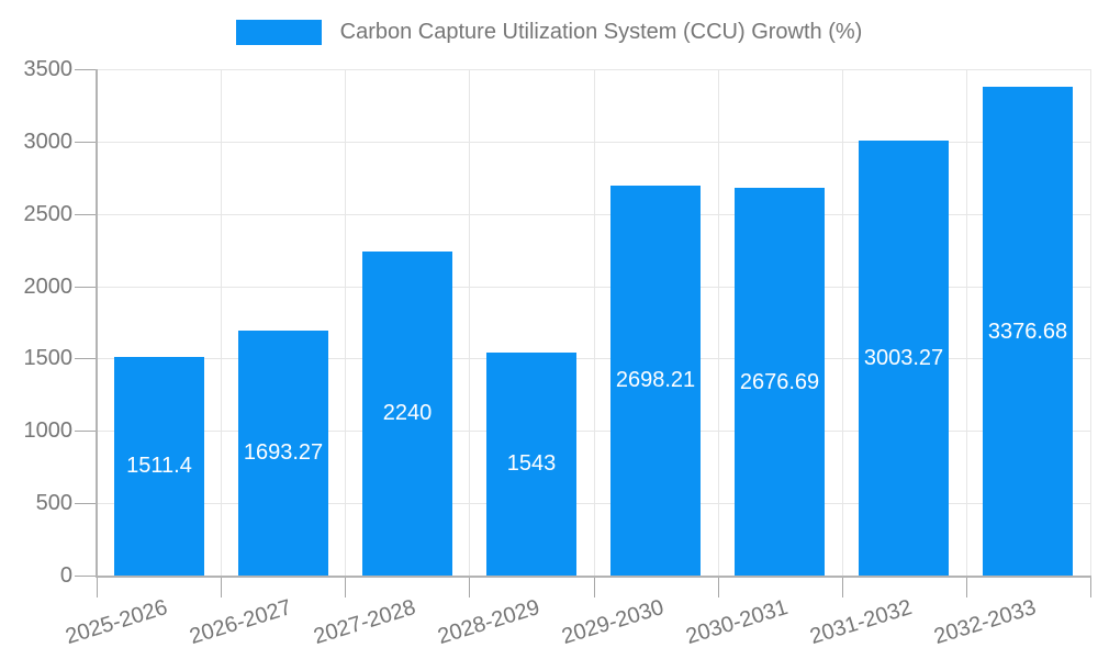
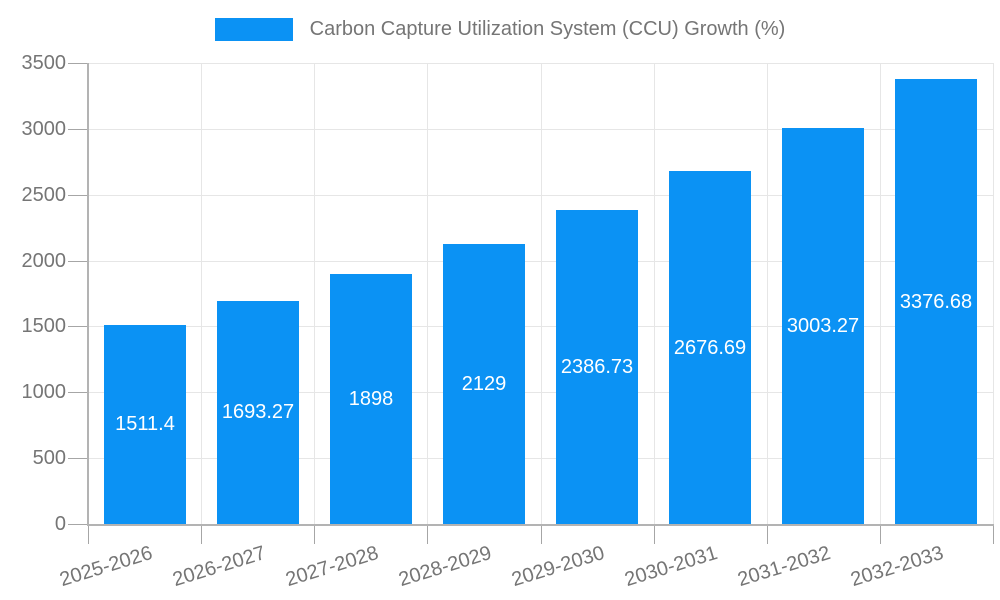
2027-2028: 2240 -> 1898
2028-2029: 1543 -> 2129
2029-2030: 2698.21 -> 2386.73
